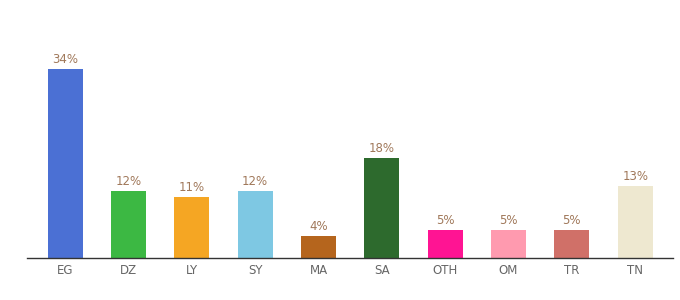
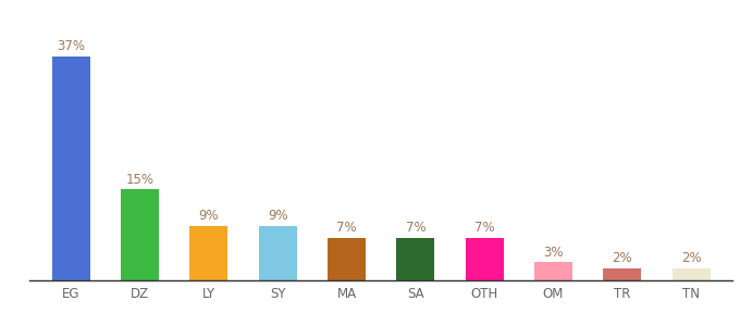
EG: 34% -> 37%
DZ: 12% -> 15%
LY: 11% -> 9%
SY: 12% -> 9%
MA: 4% -> 7%
SA: 18% -> 7%
OTH: 5% -> 7%
OM: 5% -> 3%
TR: 5% -> 2%
TN: 13% -> 2%
